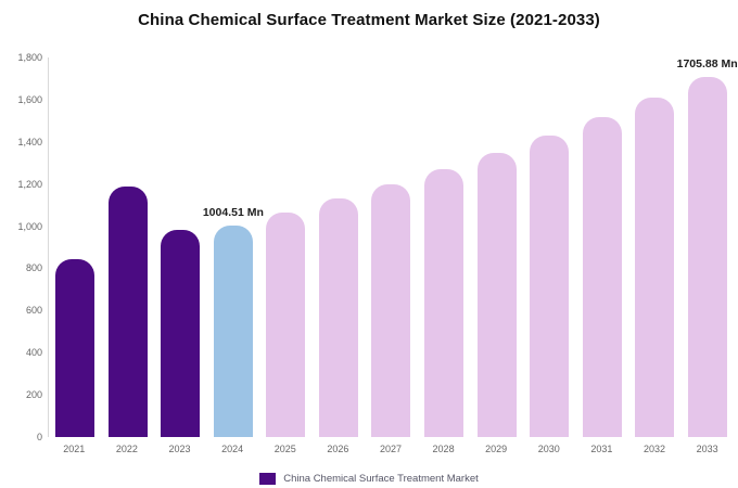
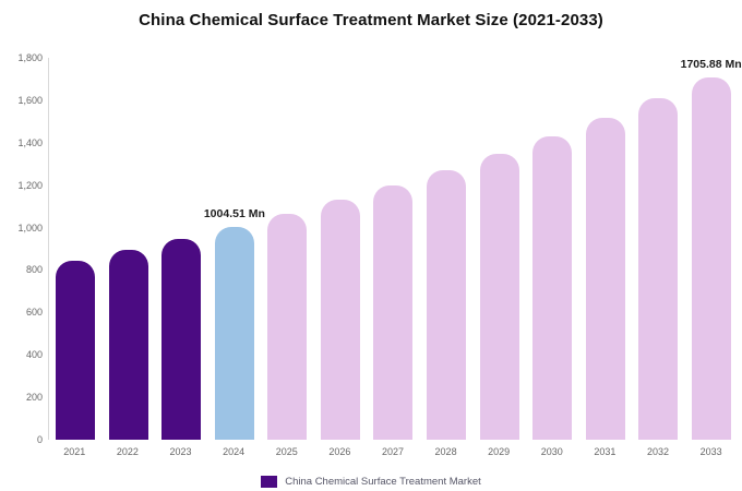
2022: 1190 -> 890
2023: 980 -> 950
